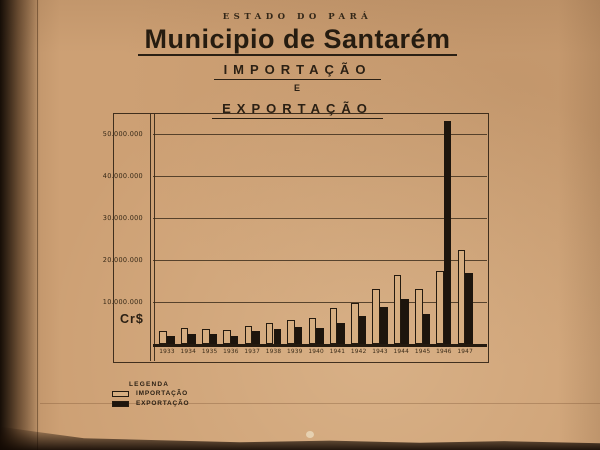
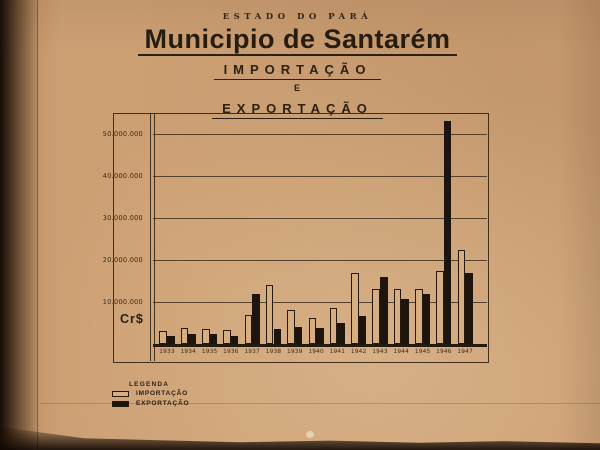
IMPORTAÇÃO/1937: 4000000 -> 7000000
EXPORTAÇÃO/1937: 3000000 -> 12000000
IMPORTAÇÃO/1938: 5000000 -> 14000000
IMPORTAÇÃO/1939: 6000000 -> 8000000
IMPORTAÇÃO/1942: 10000000 -> 17000000
EXPORTAÇÃO/1943: 9000000 -> 16000000
IMPORTAÇÃO/1944: 16000000 -> 13000000
EXPORTAÇÃO/1945: 7000000 -> 12000000
